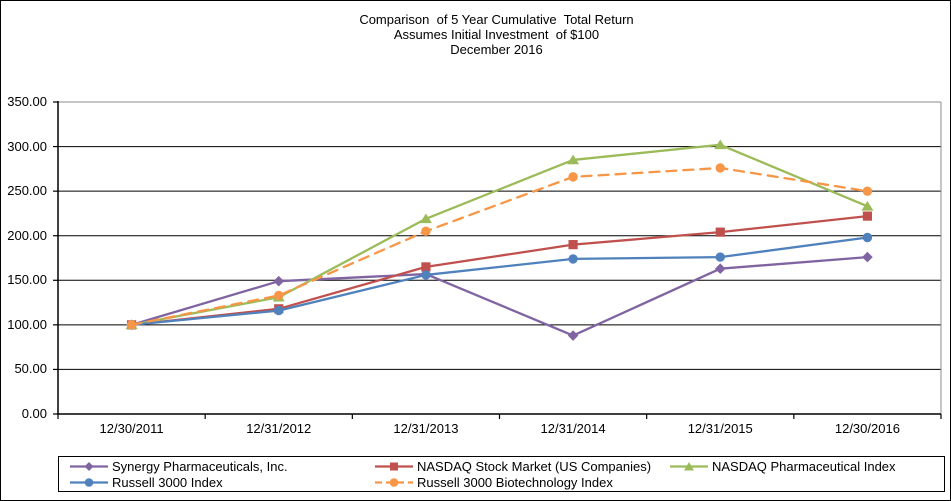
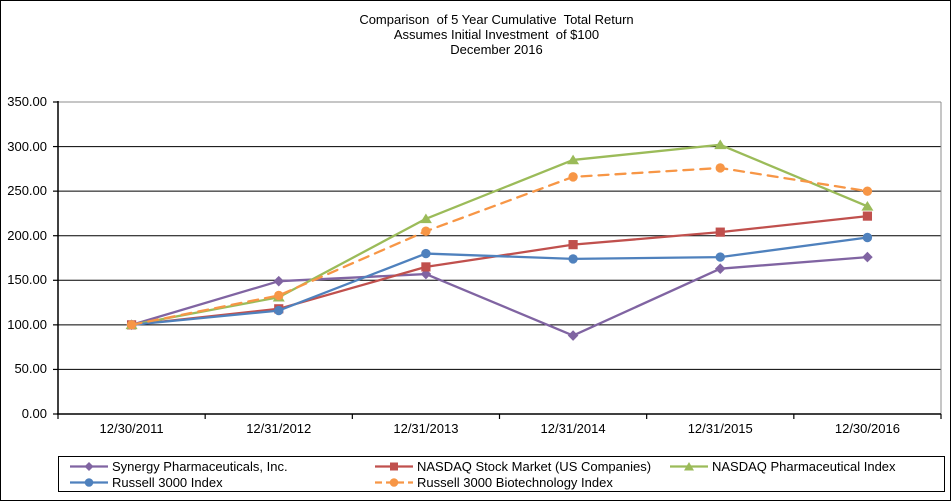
Russell 3000 Index/12/31/2013: 160 -> 180
